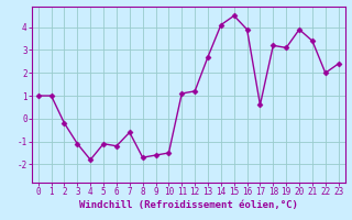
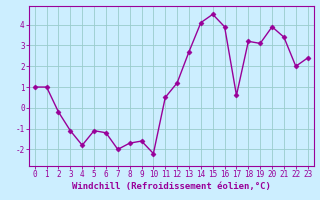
7: -0.6 -> -2.0
10: -1.5 -> -2.2
11: 1.1 -> 0.5
